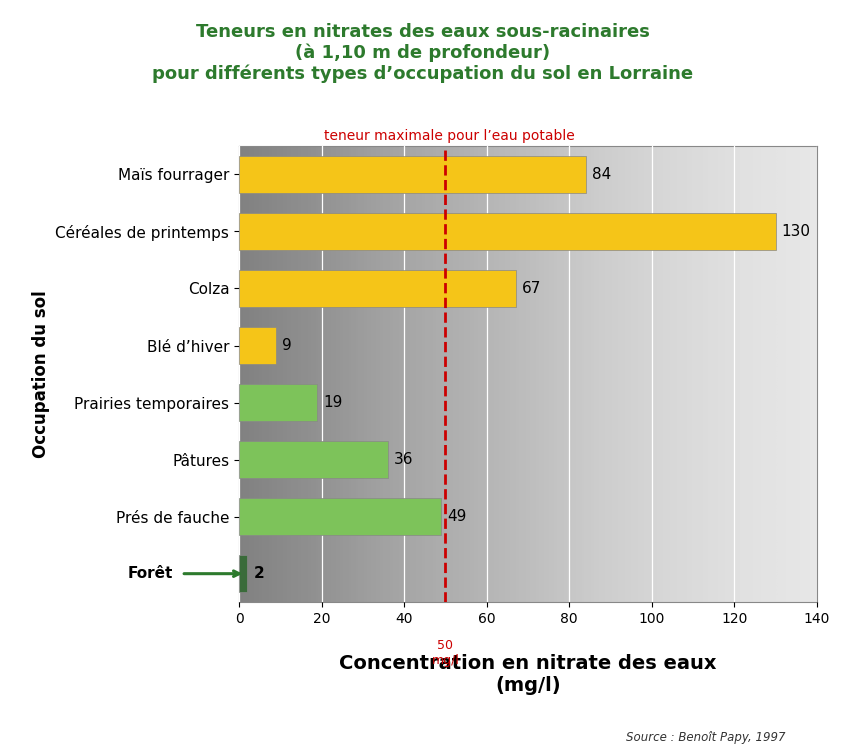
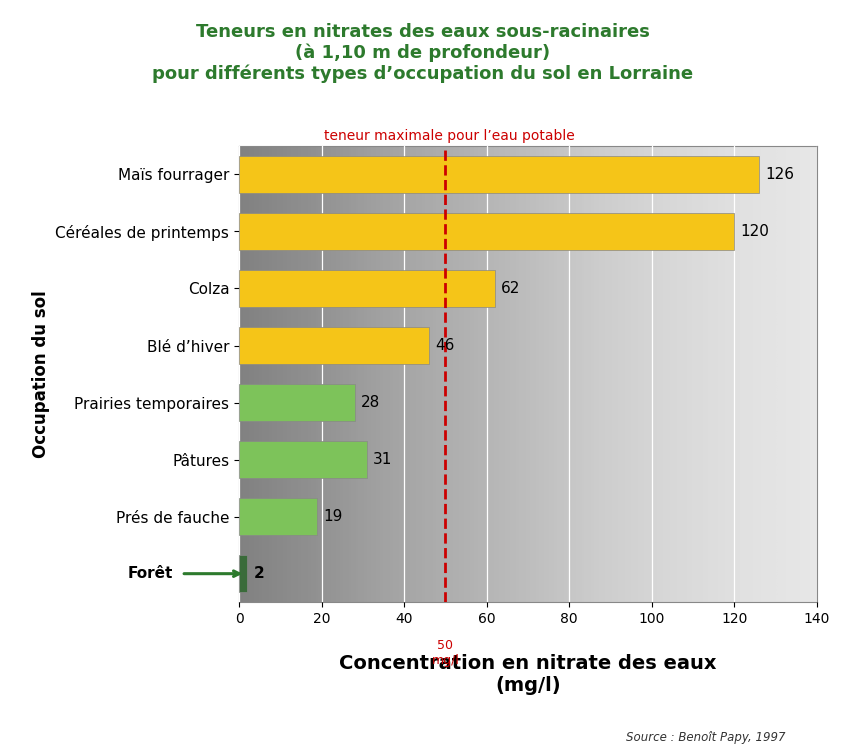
Maïs fourrager: 84 -> 126
Céréales de printemps: 130 -> 120
Colza: 67 -> 62
Blé d’hiver: 9 -> 46
Prairies temporaires: 19 -> 28
Pâtures: 36 -> 31
Prés de fauche: 49 -> 19
